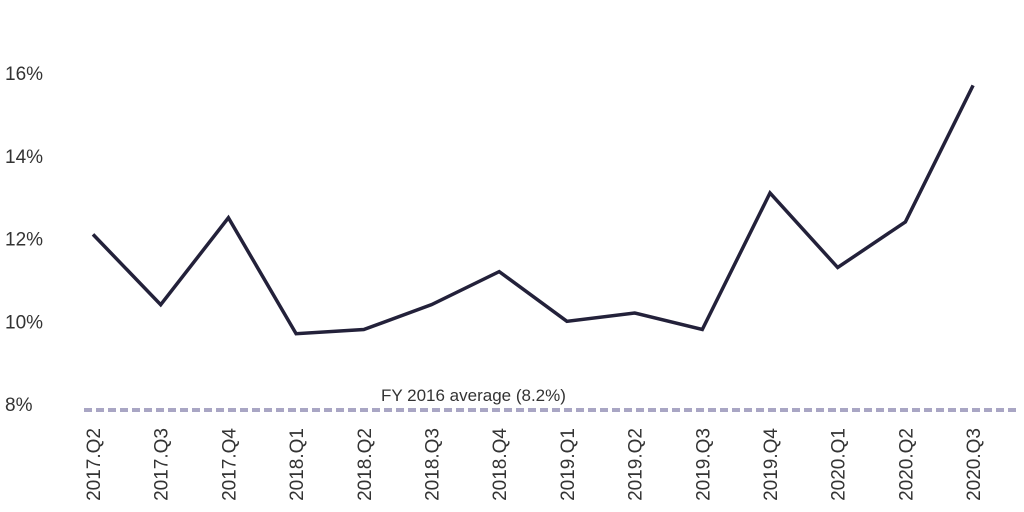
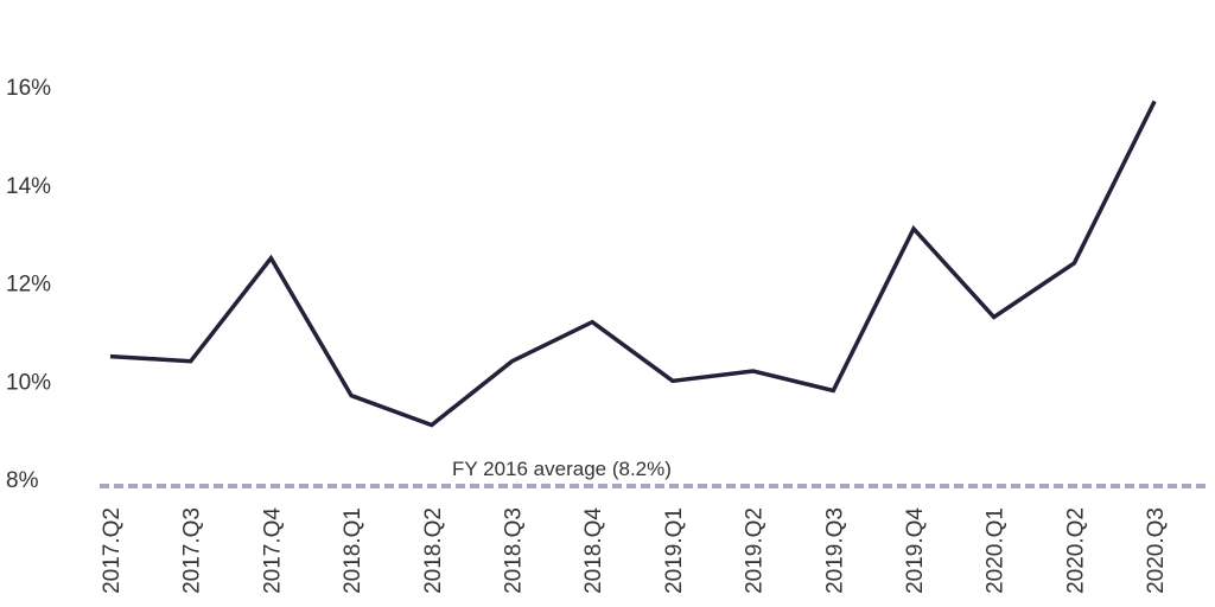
2017.Q2: 12.1% -> 10.5%
2018.Q2: 9.8% -> 9.1%
